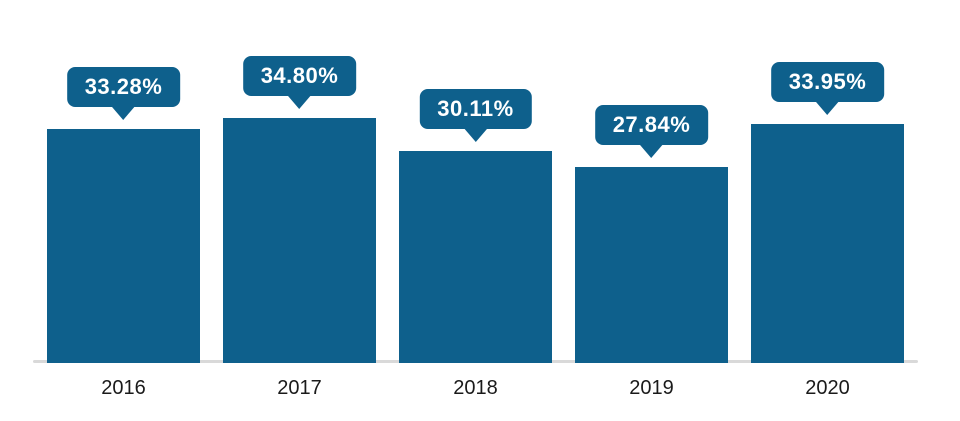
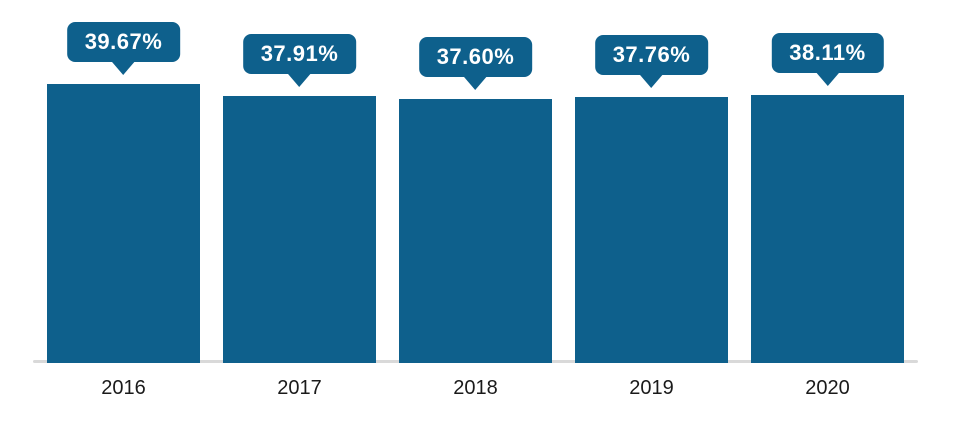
2016: 33.28% -> 39.67%
2017: 34.80% -> 37.91%
2018: 30.11% -> 37.60%
2019: 27.84% -> 37.76%
2020: 33.95% -> 38.11%
